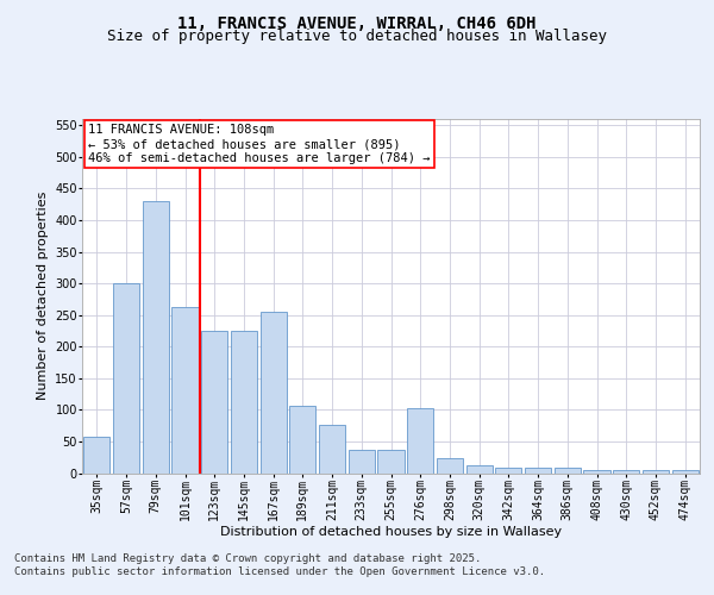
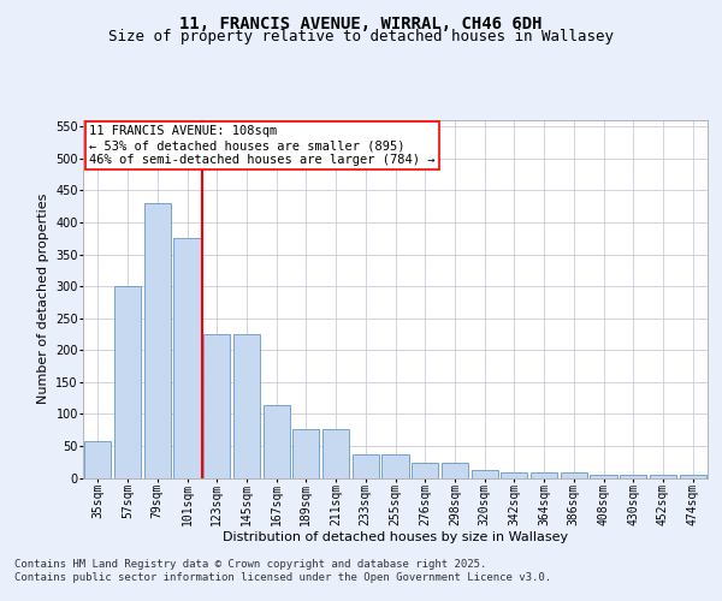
101sqm: 262 -> 375
167sqm: 256 -> 113
189sqm: 106 -> 76
276sqm: 102 -> 23
